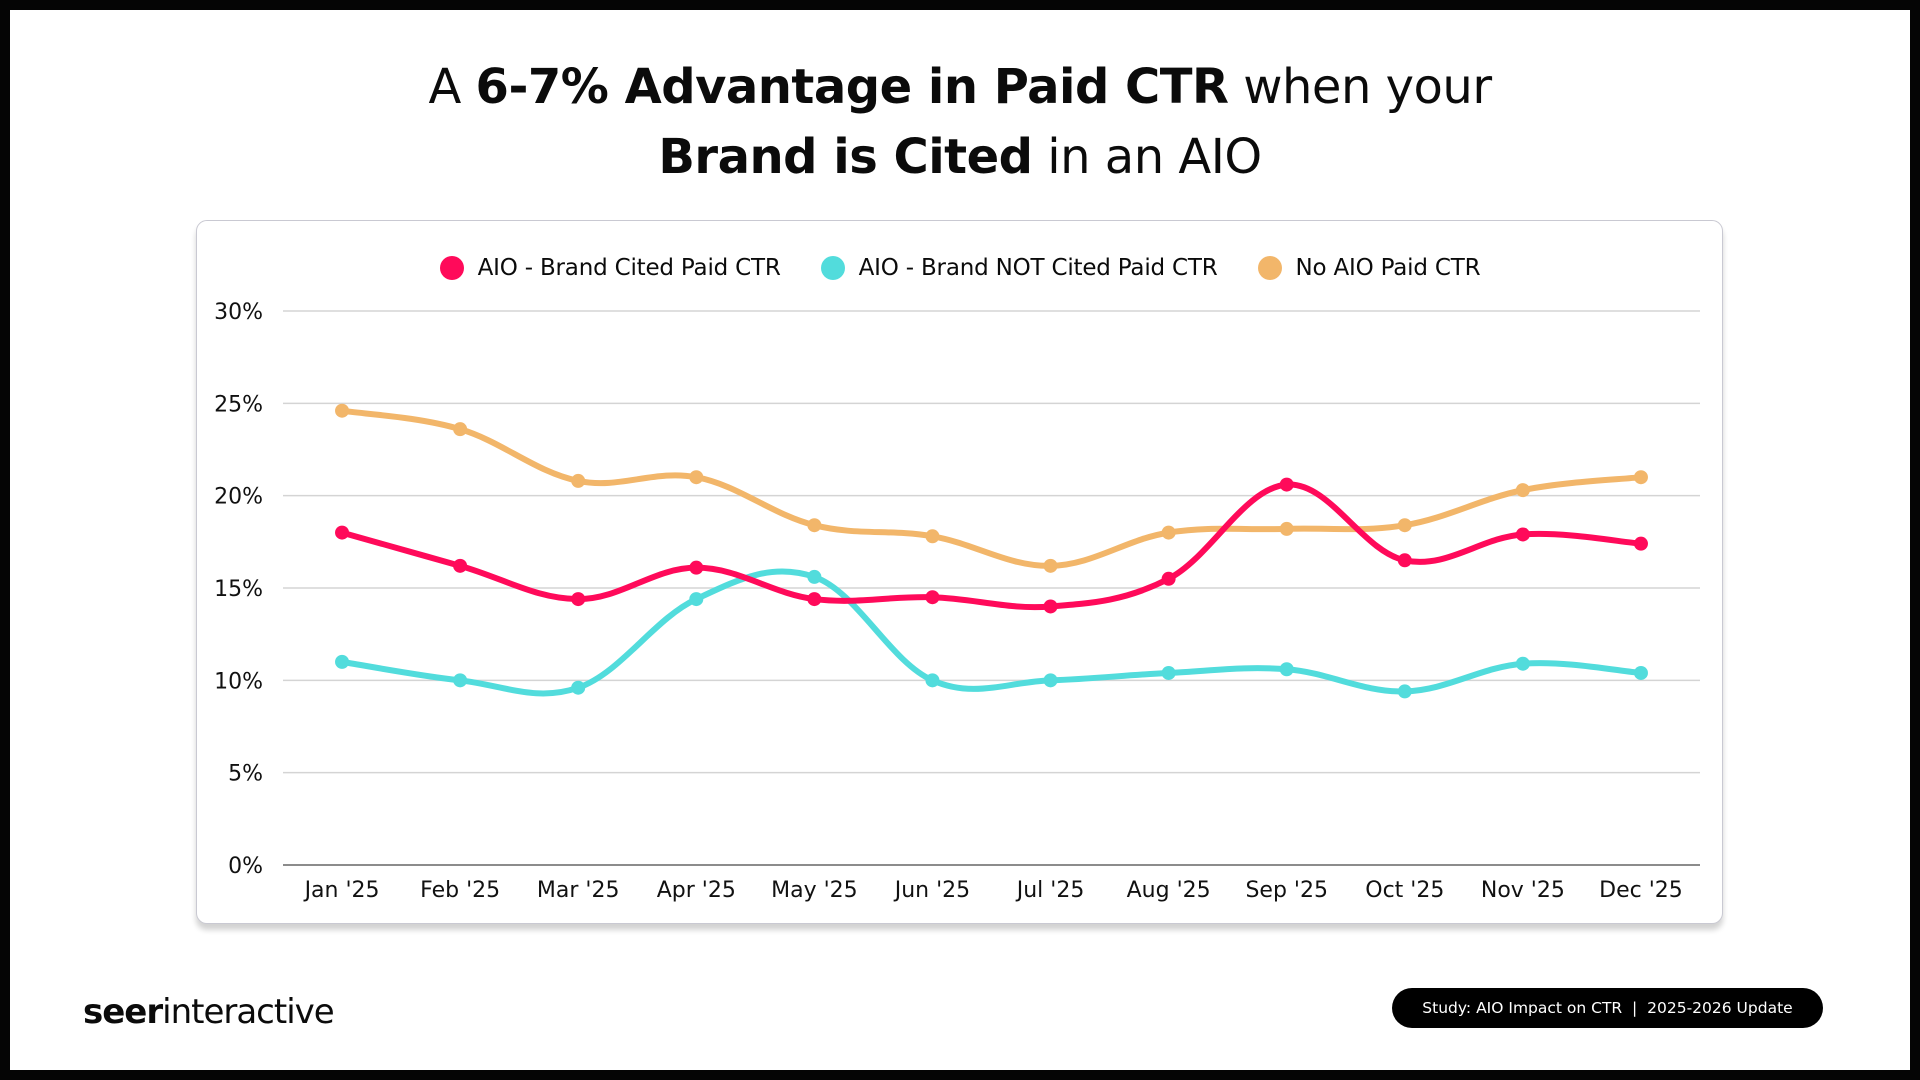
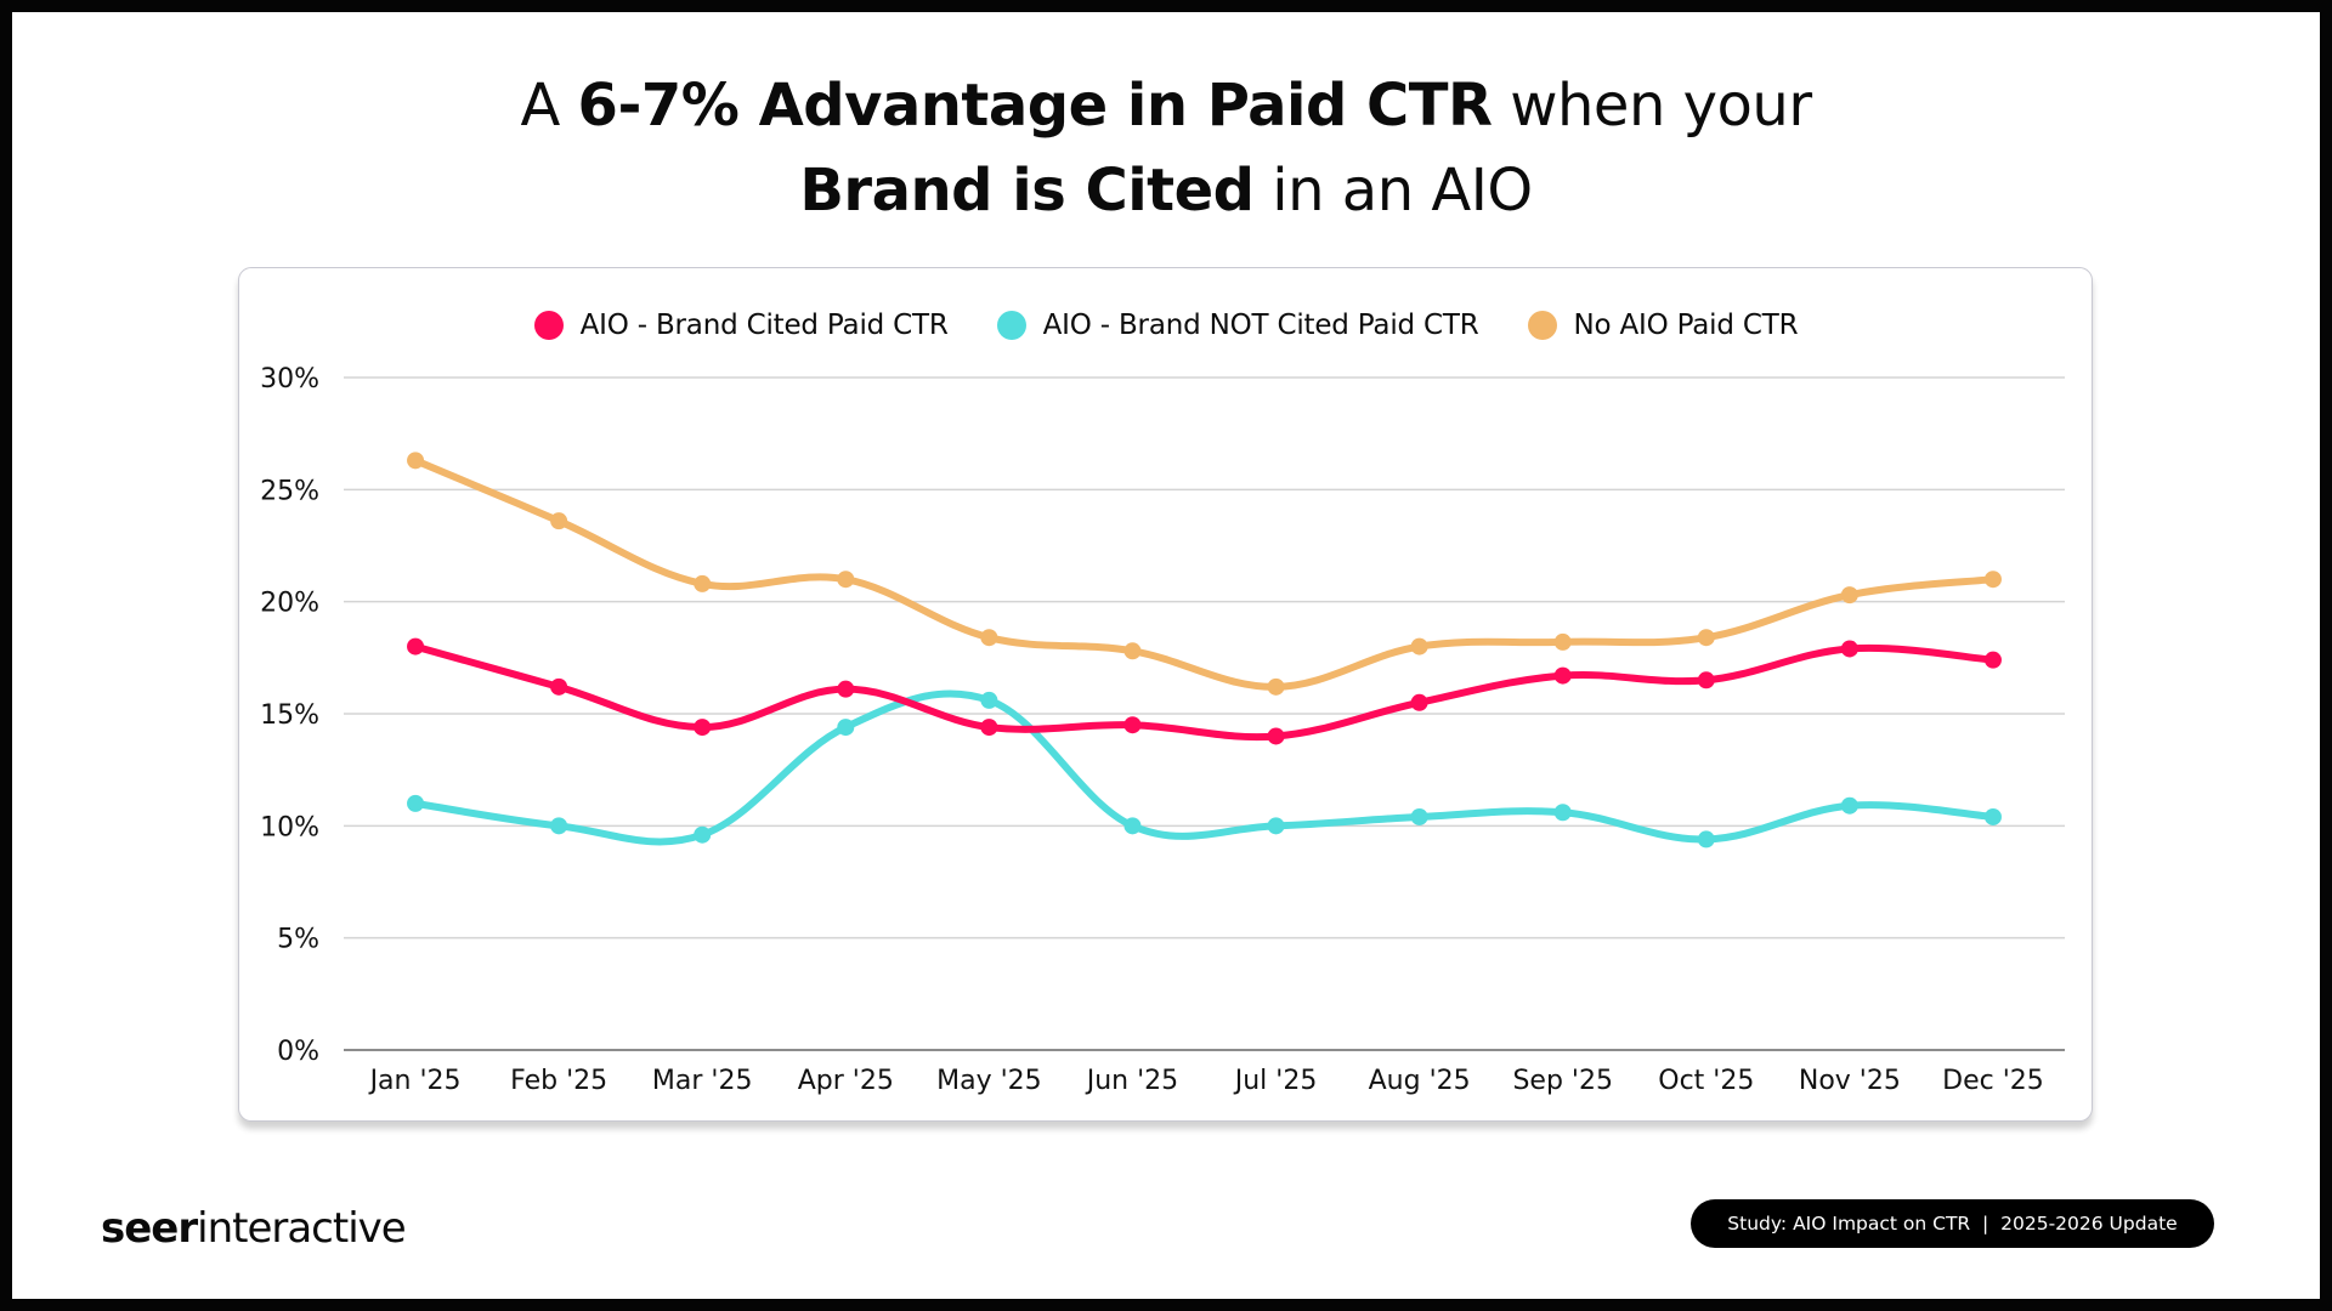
No AIO Paid CTR/Jan '25: 24.6% -> 26.3%
AIO - Brand Cited Paid CTR/Sep '25: 20.6% -> 16.7%
